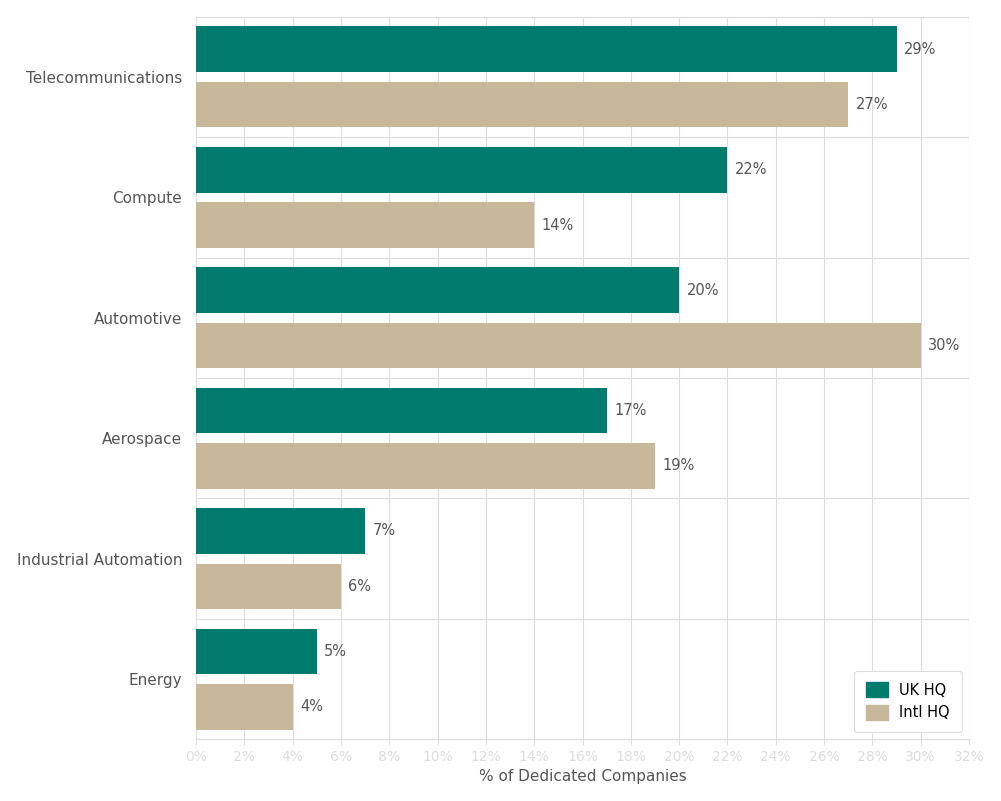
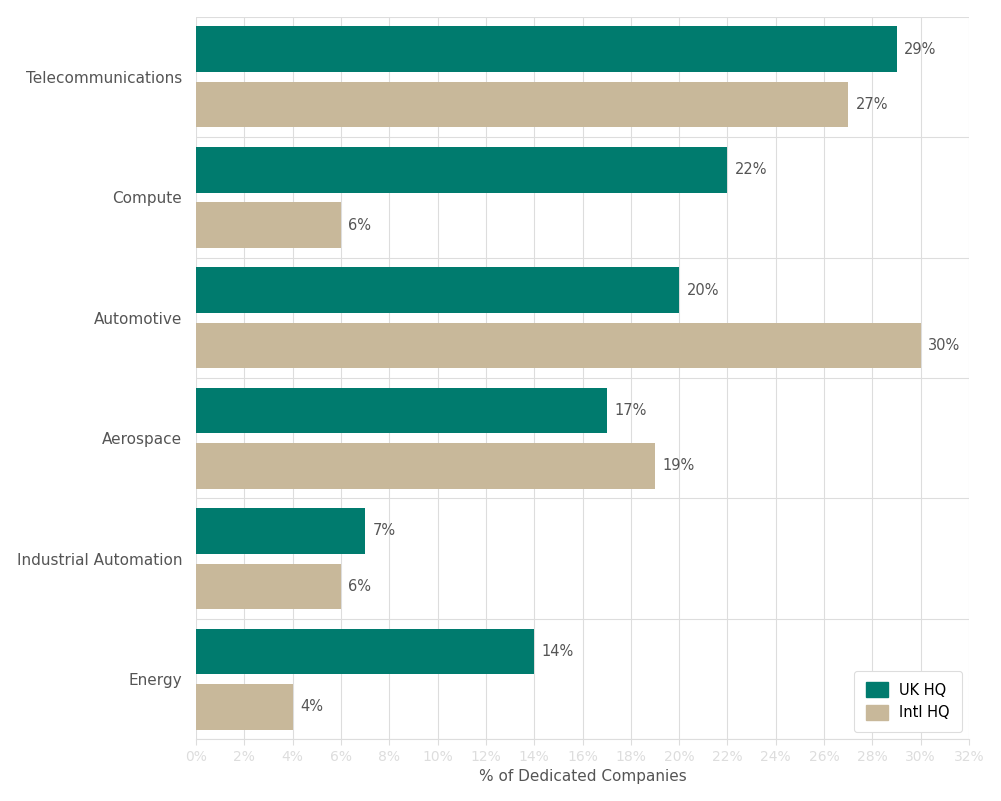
Intl HQ/Compute: 14% -> 6%
UK HQ/Energy: 5% -> 14%
